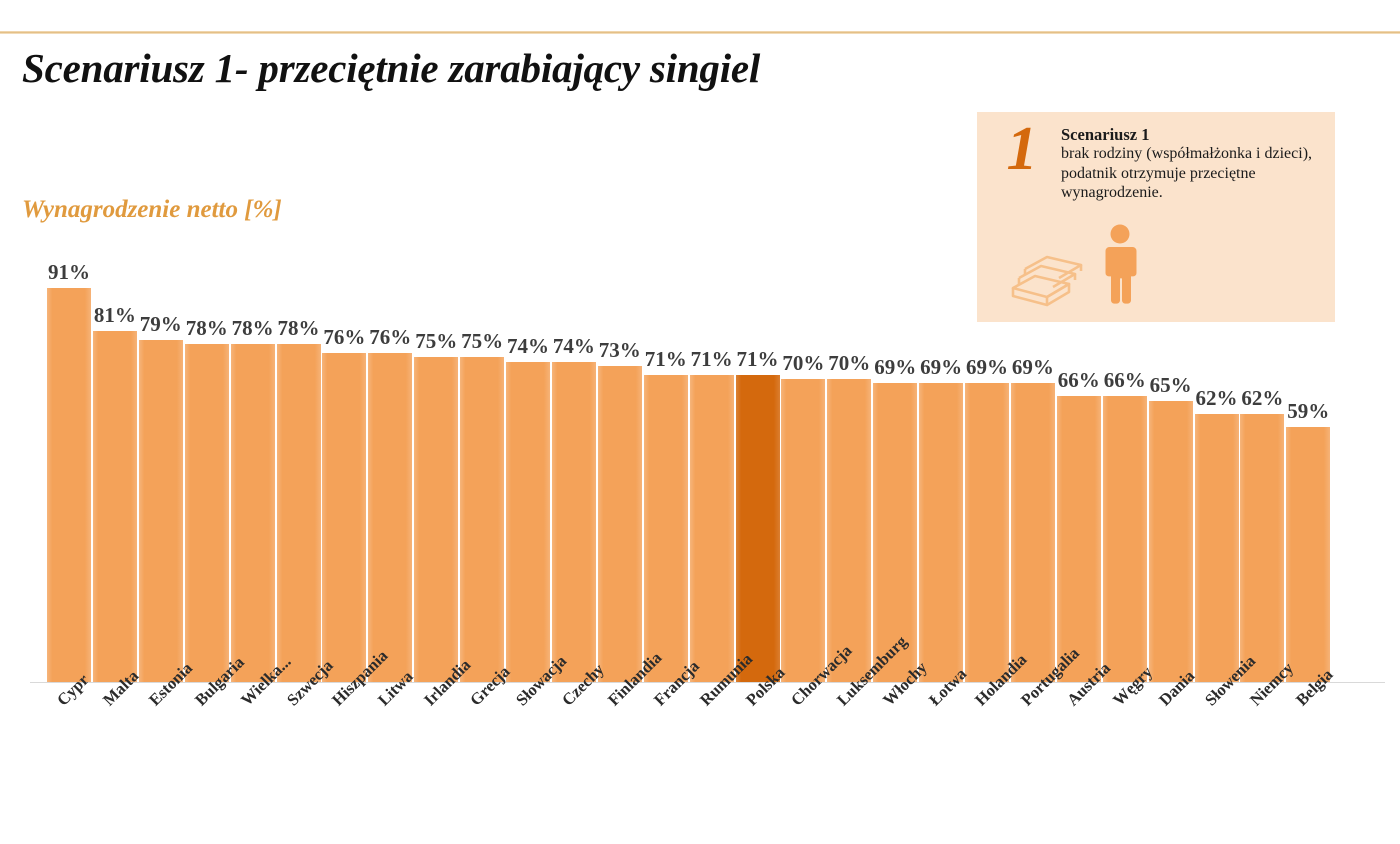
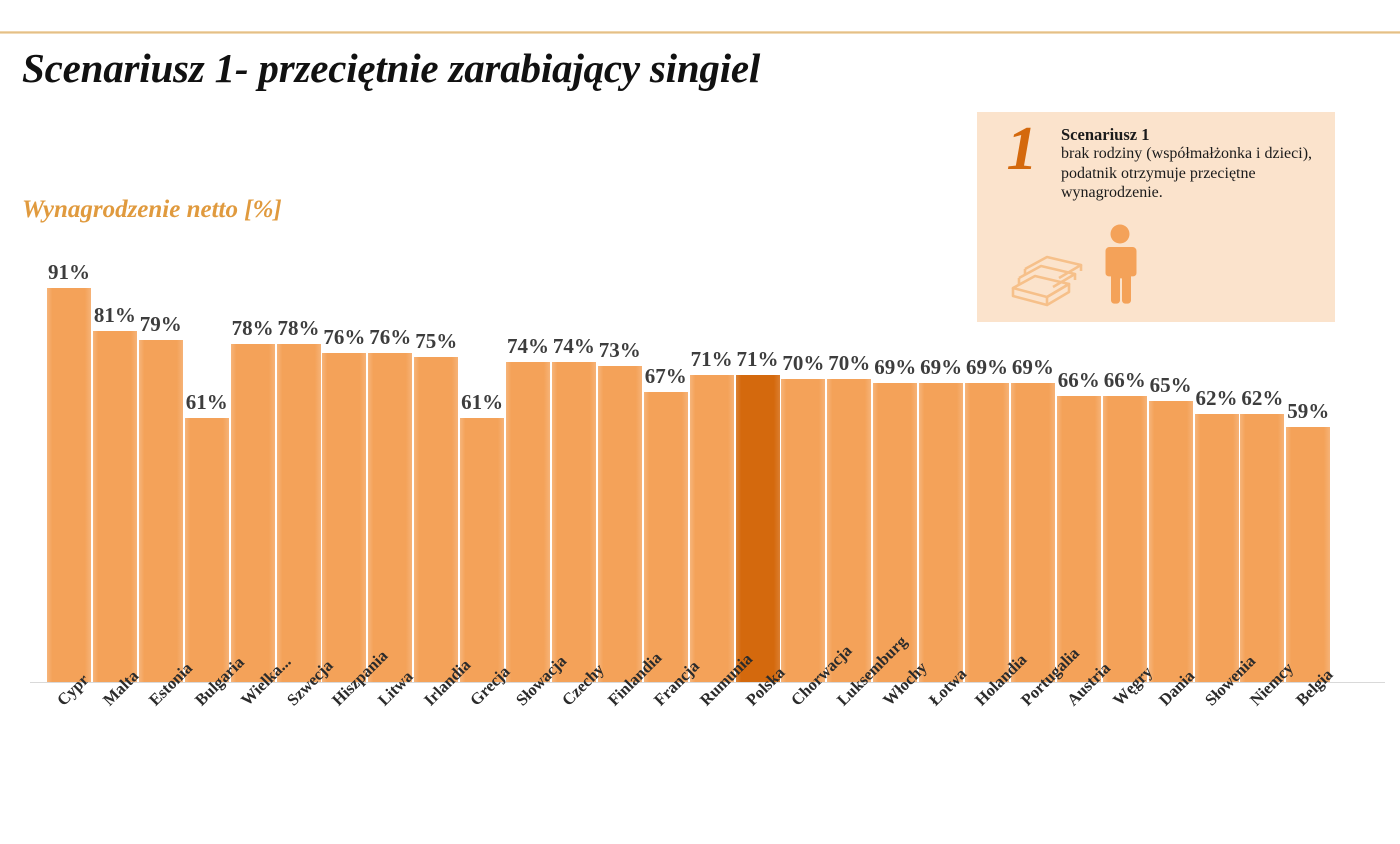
Bulgaria: 78% -> 61%
Grecja: 75% -> 61%
Francja: 71% -> 67%
